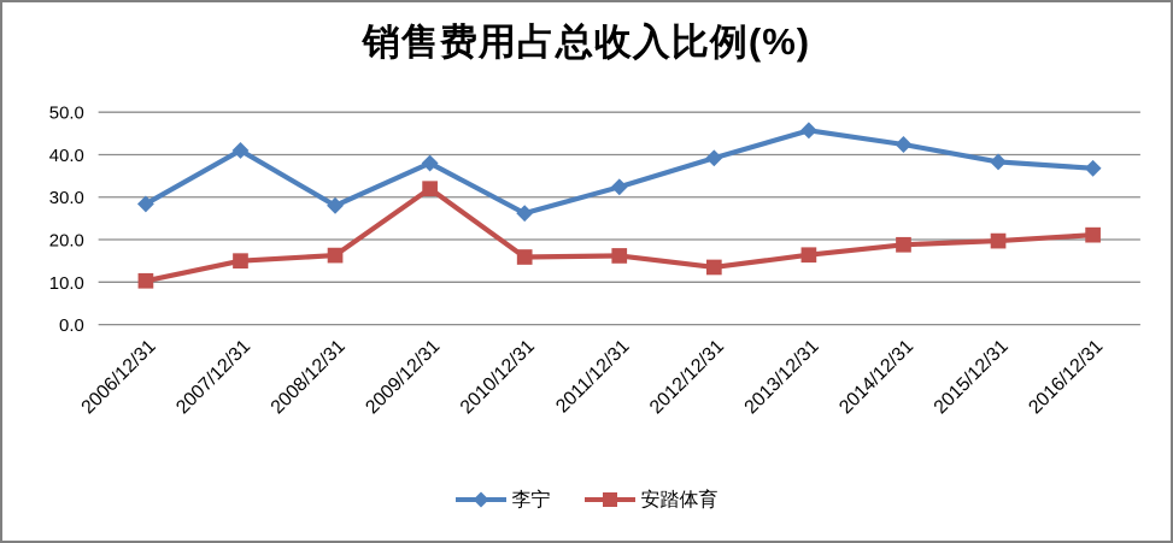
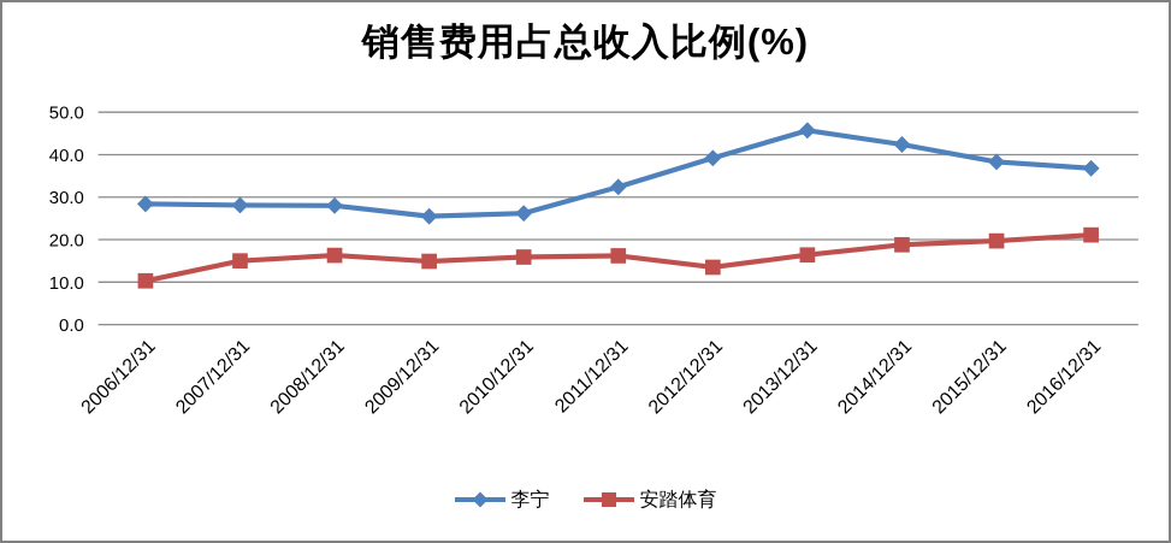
李宁/2007/12/31: 41 -> 28
李宁/2009/12/31: 38 -> 26
安踏体育/2009/12/31: 32 -> 15
